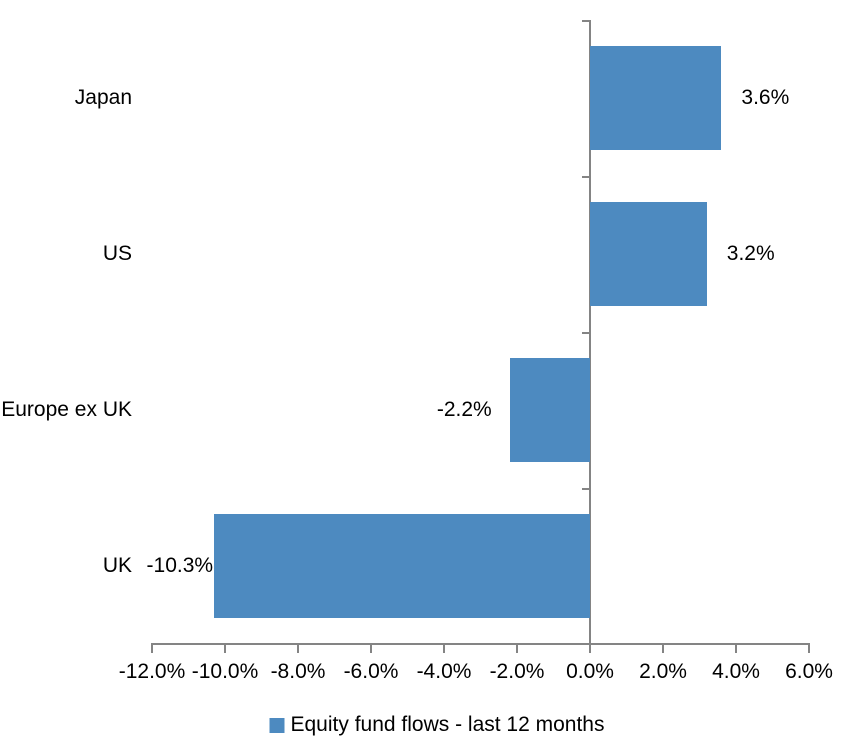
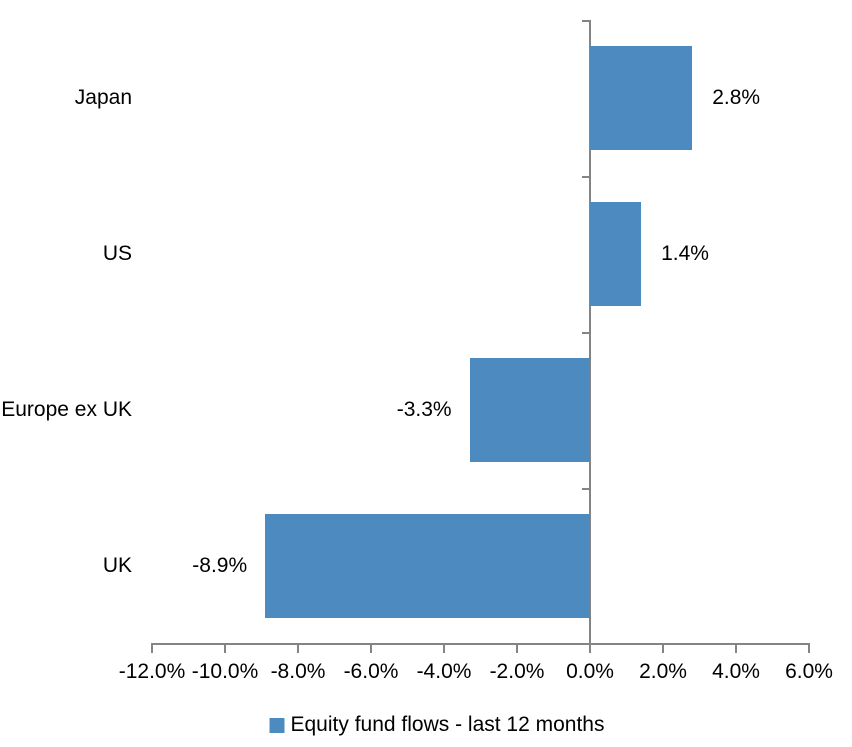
Japan: 3.6% -> 2.8%
US: 3.2% -> 1.4%
Europe ex UK: -2.2% -> -3.3%
UK: -10.3% -> -8.9%
